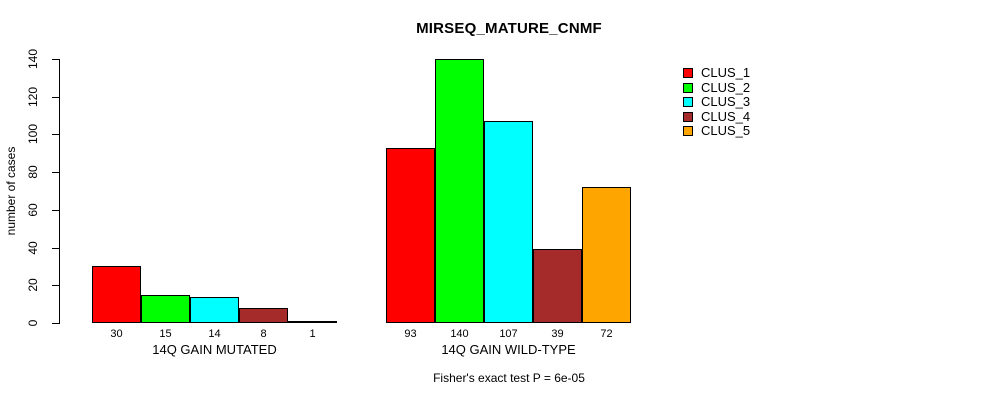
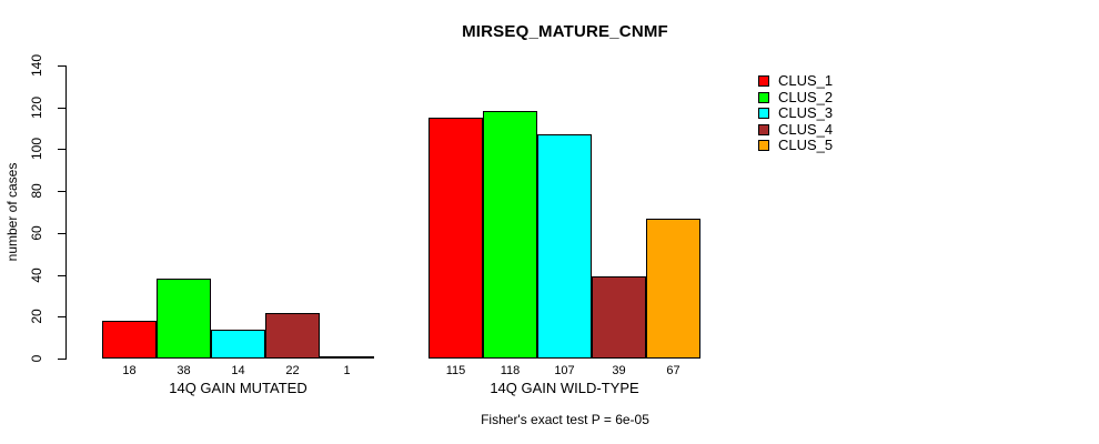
CLUS_1/14Q GAIN MUTATED: 30 -> 18
CLUS_2/14Q GAIN MUTATED: 15 -> 38
CLUS_4/14Q GAIN MUTATED: 8 -> 22
CLUS_1/14Q GAIN WILD-TYPE: 93 -> 115
CLUS_2/14Q GAIN WILD-TYPE: 140 -> 118
CLUS_5/14Q GAIN WILD-TYPE: 72 -> 67
